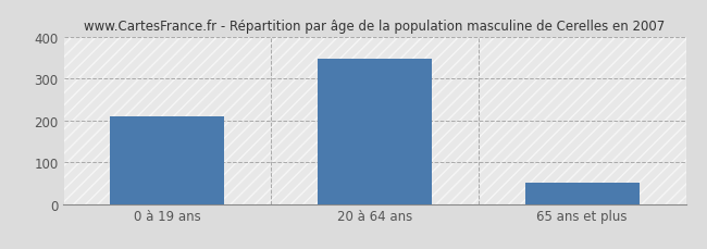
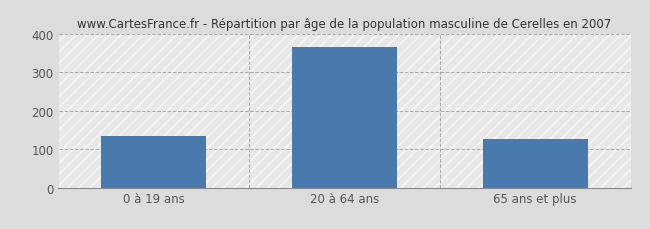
0 à 19 ans: 210 -> 135
20 à 64 ans: 347 -> 365
65 ans et plus: 52 -> 125
